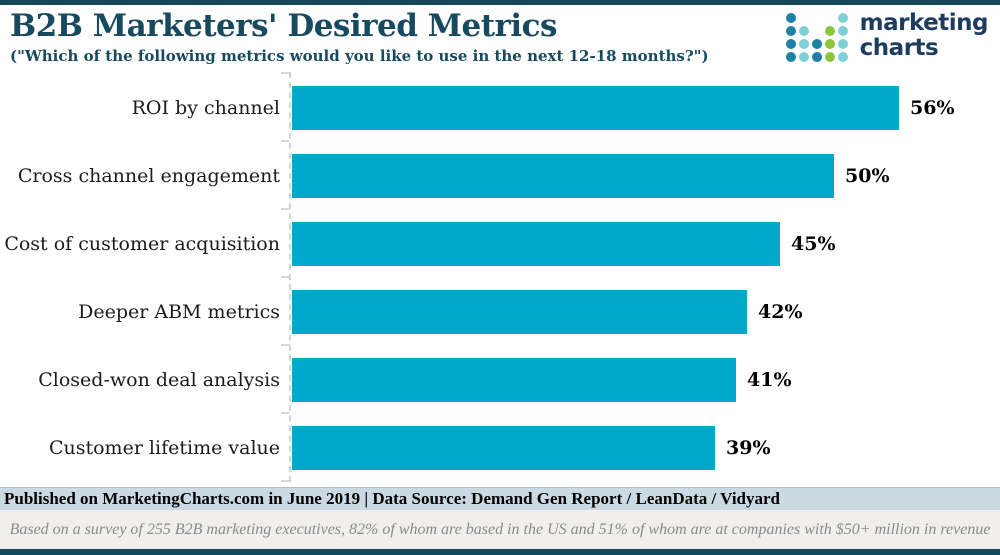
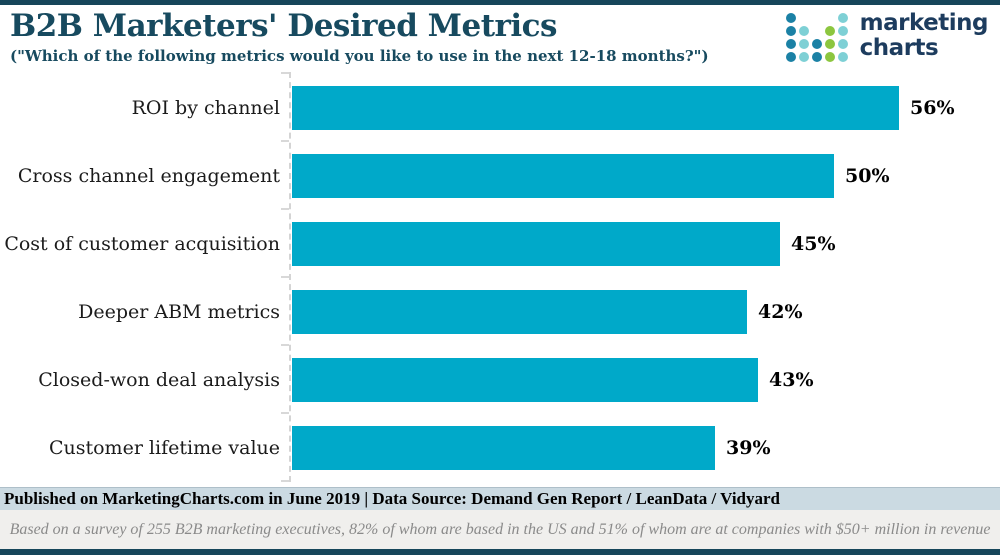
Closed-won deal analysis: 41% -> 43%
